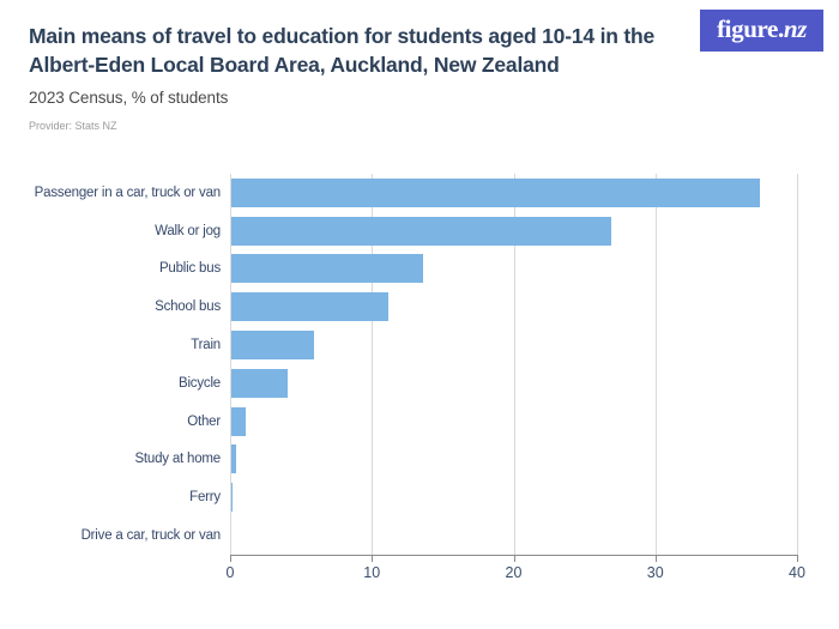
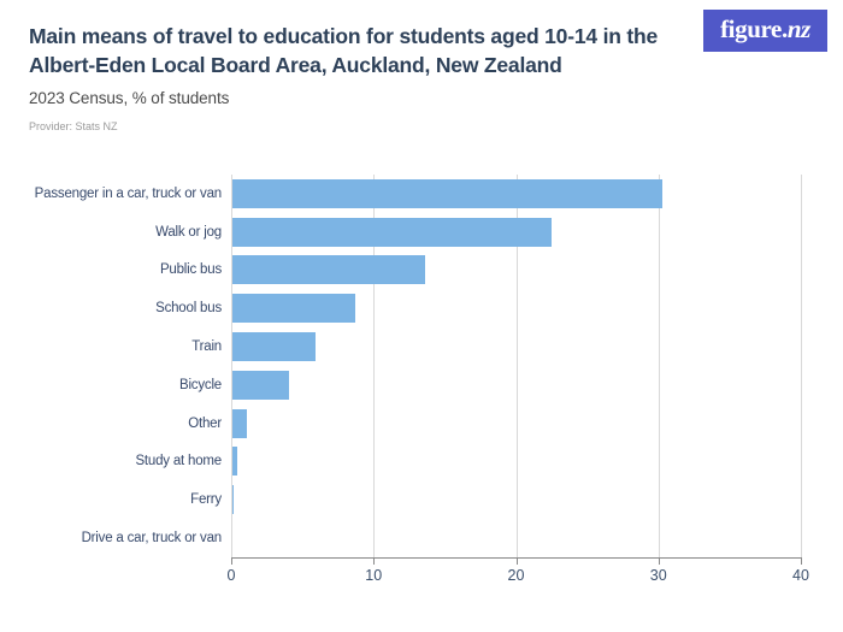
Passenger in a car, truck or van: 37.3 -> 30.2
Walk or jog: 26.8 -> 22.4
School bus: 11.1 -> 8.6
